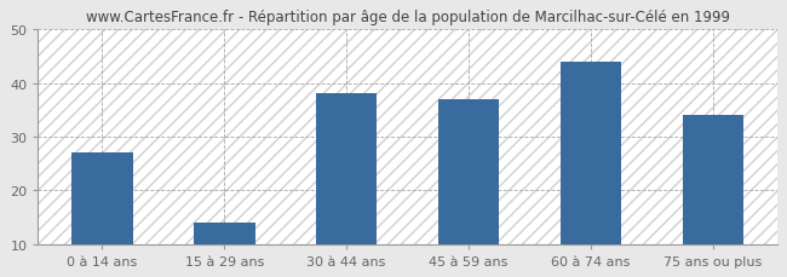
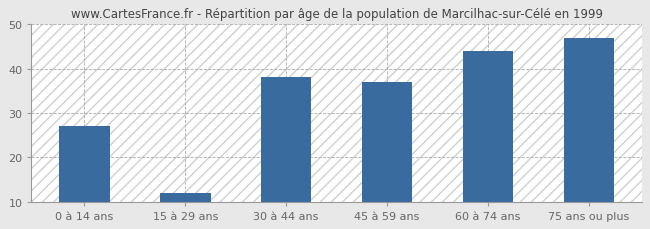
15 à 29 ans: 14 -> 12
75 ans ou plus: 34 -> 47
